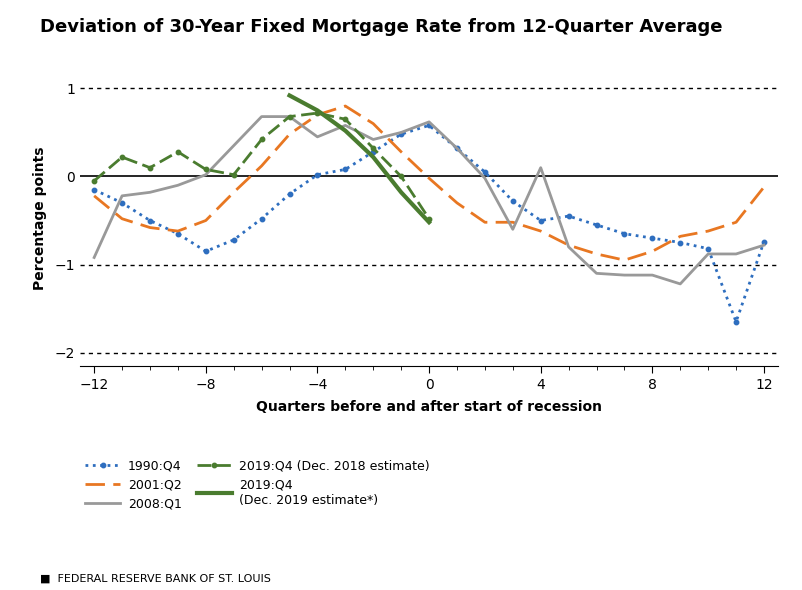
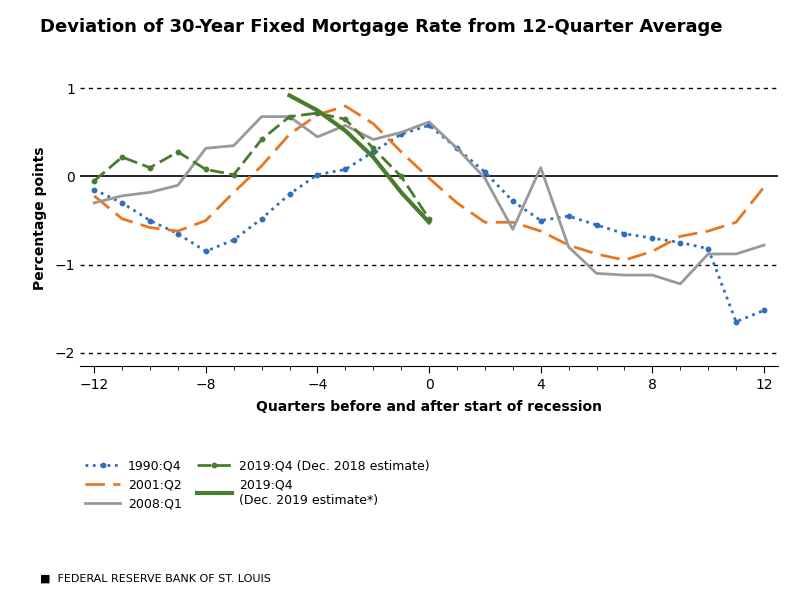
2008:Q1/−12: -0.92 -> -0.30
2008:Q1/−8: 0.02 -> 0.32
1990:Q4/12: -0.74 -> -1.52
